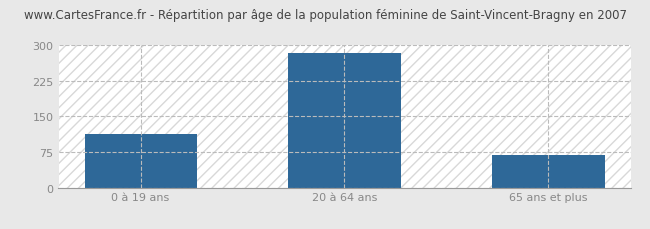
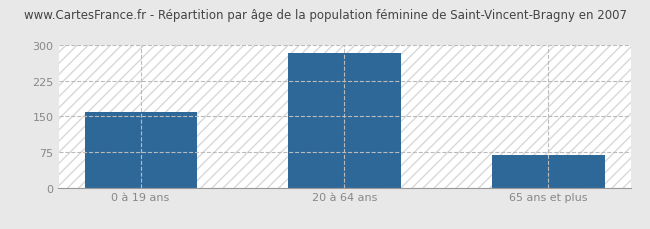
0 à 19 ans: 113 -> 160
